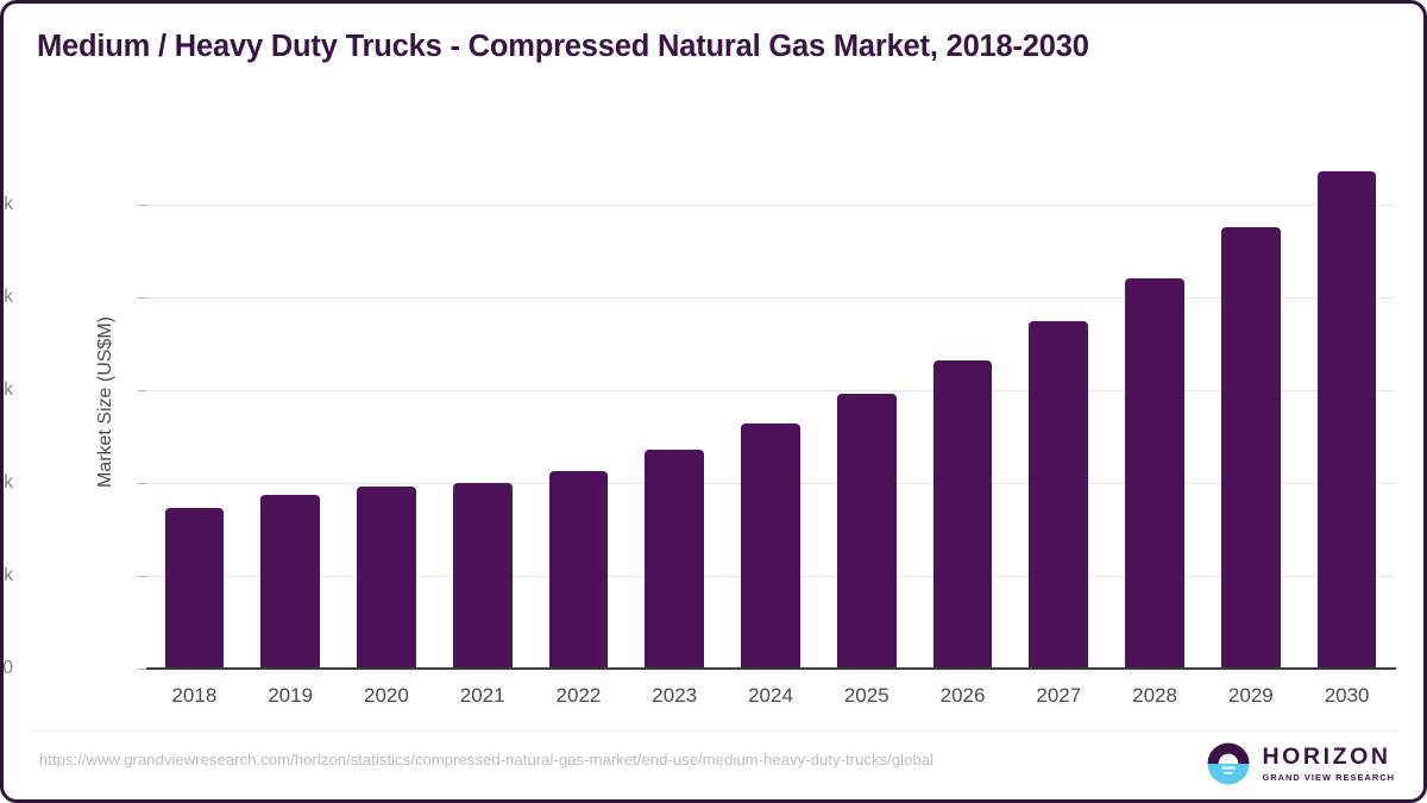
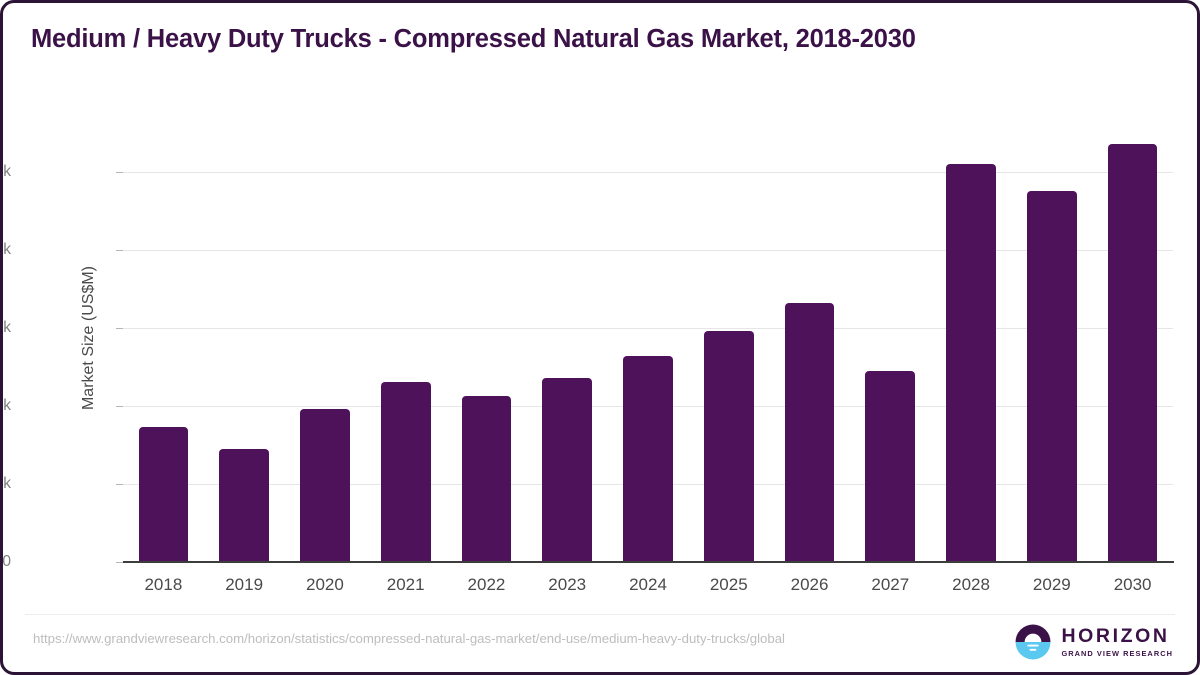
2019: 38k -> 29k
2021: 40k -> 46k
2027: 75k -> 49k
2028: 84k -> 102k
